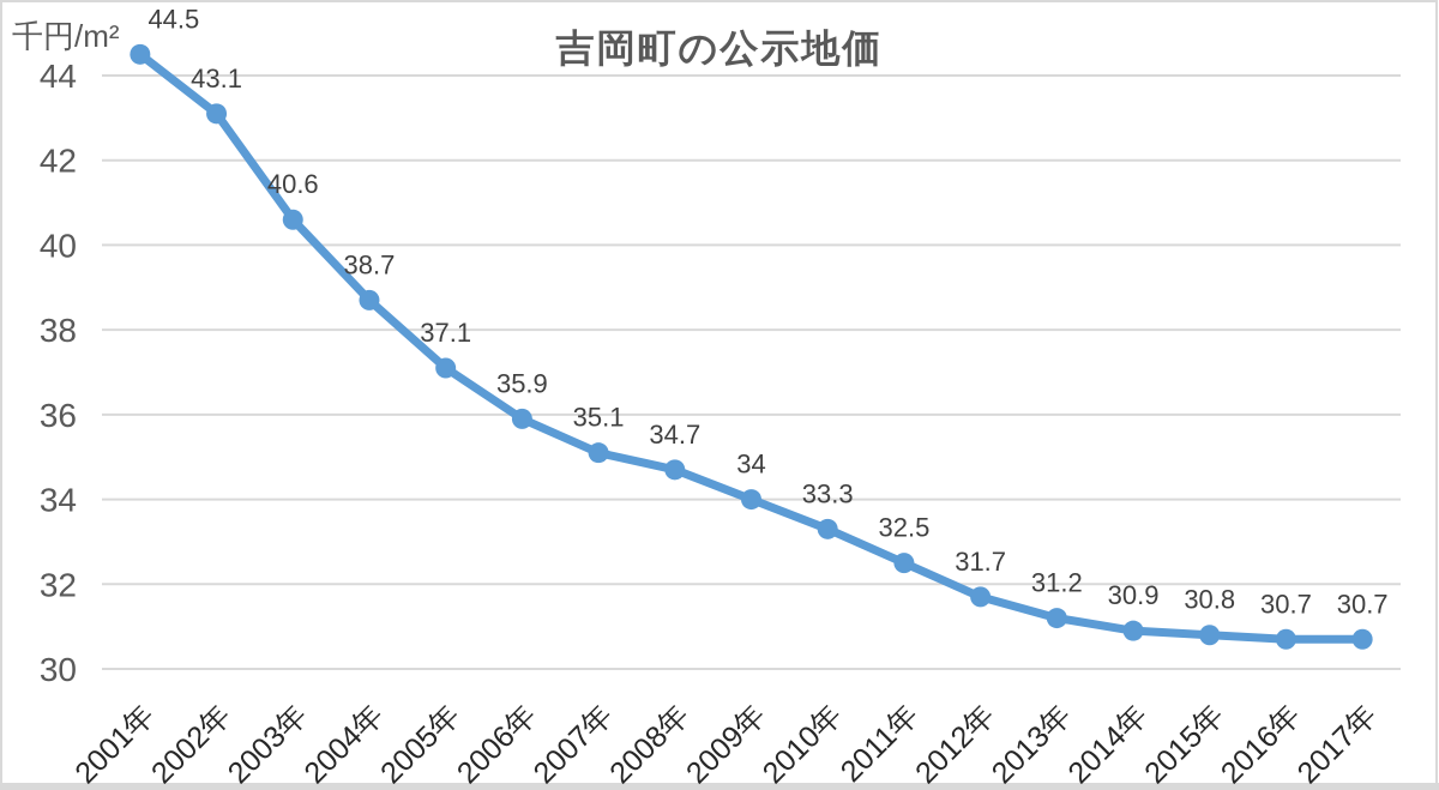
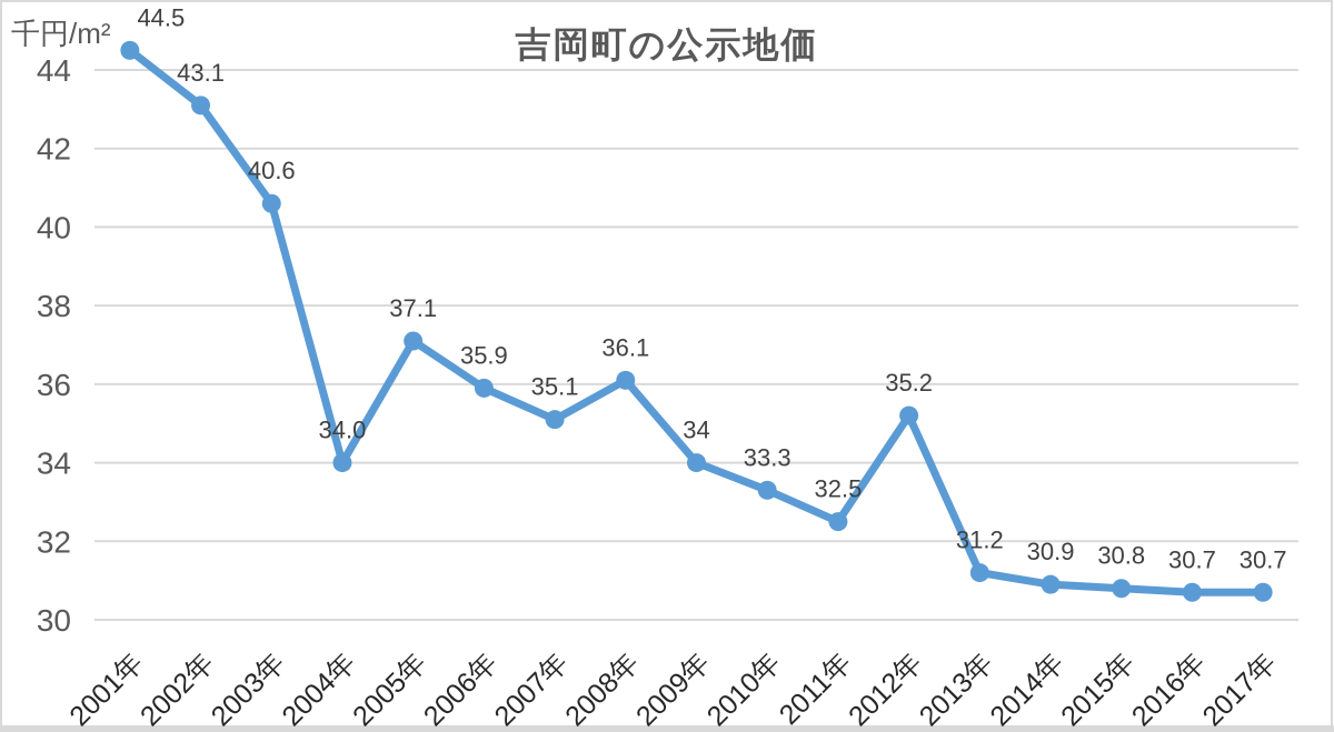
2004年: 38.7 -> 34.0
2008年: 34.7 -> 36.1
2012年: 31.7 -> 35.2
